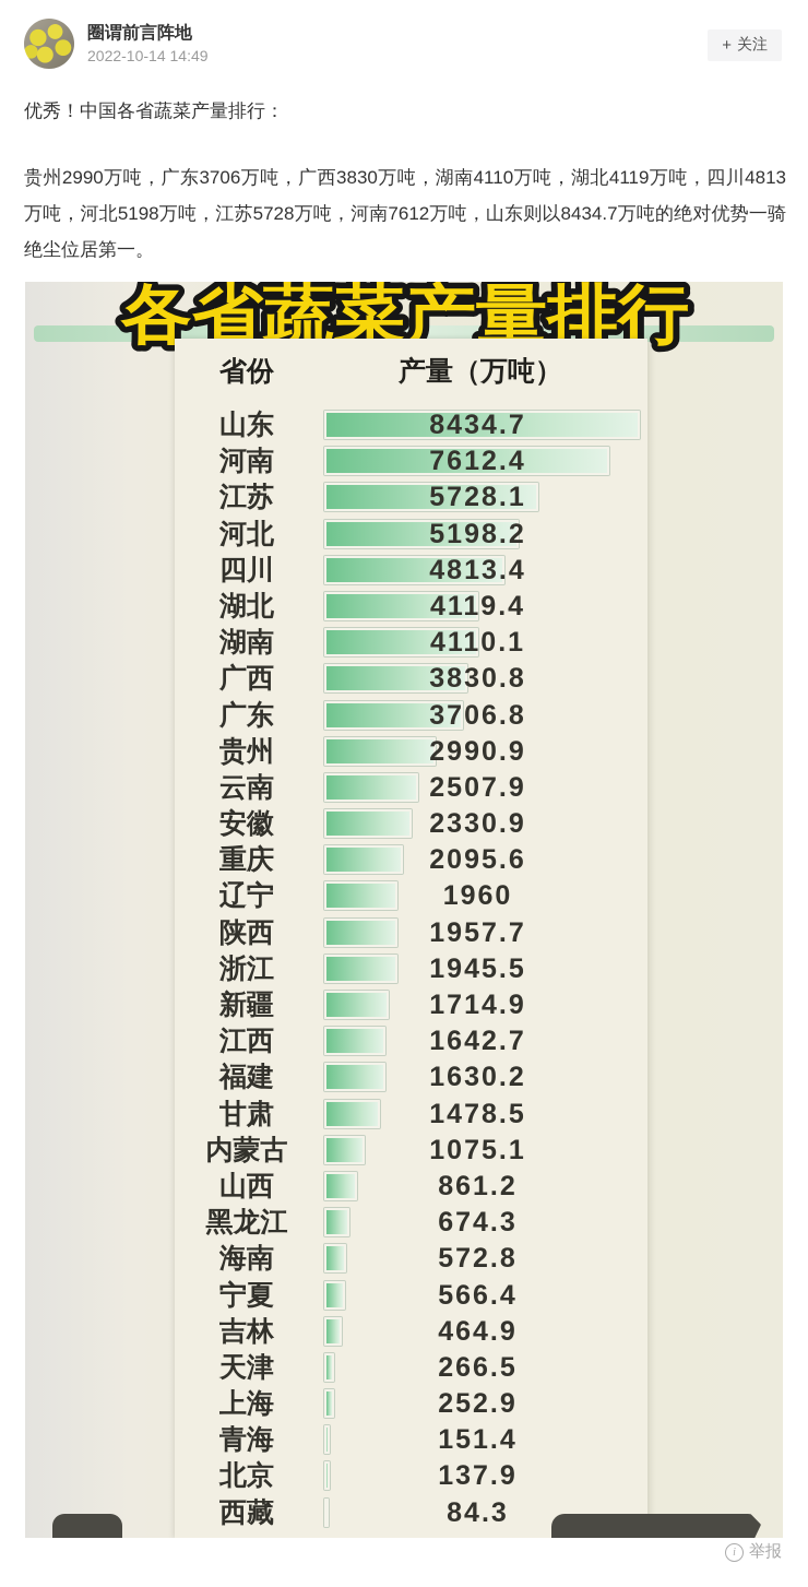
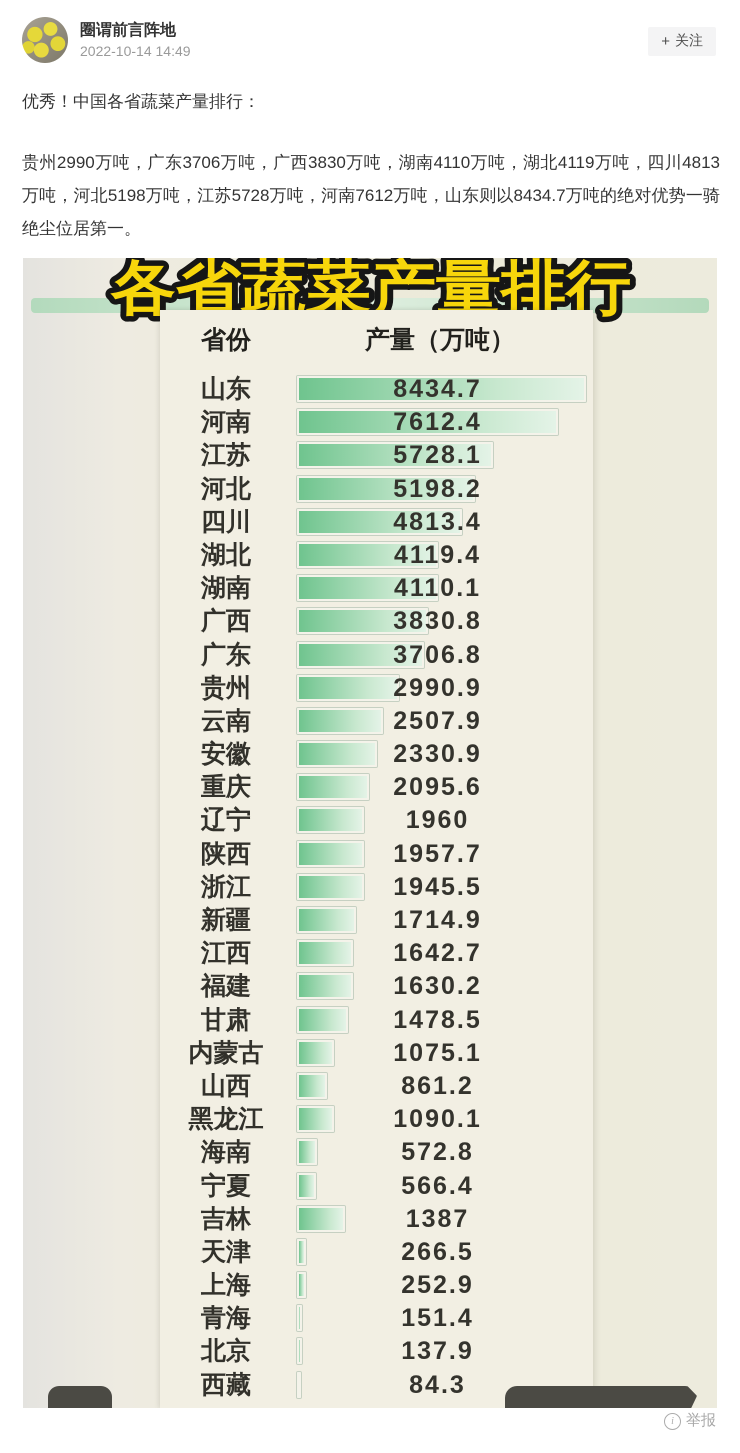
黑龙江: 674.3 -> 1090.1
吉林: 464.9 -> 1387
